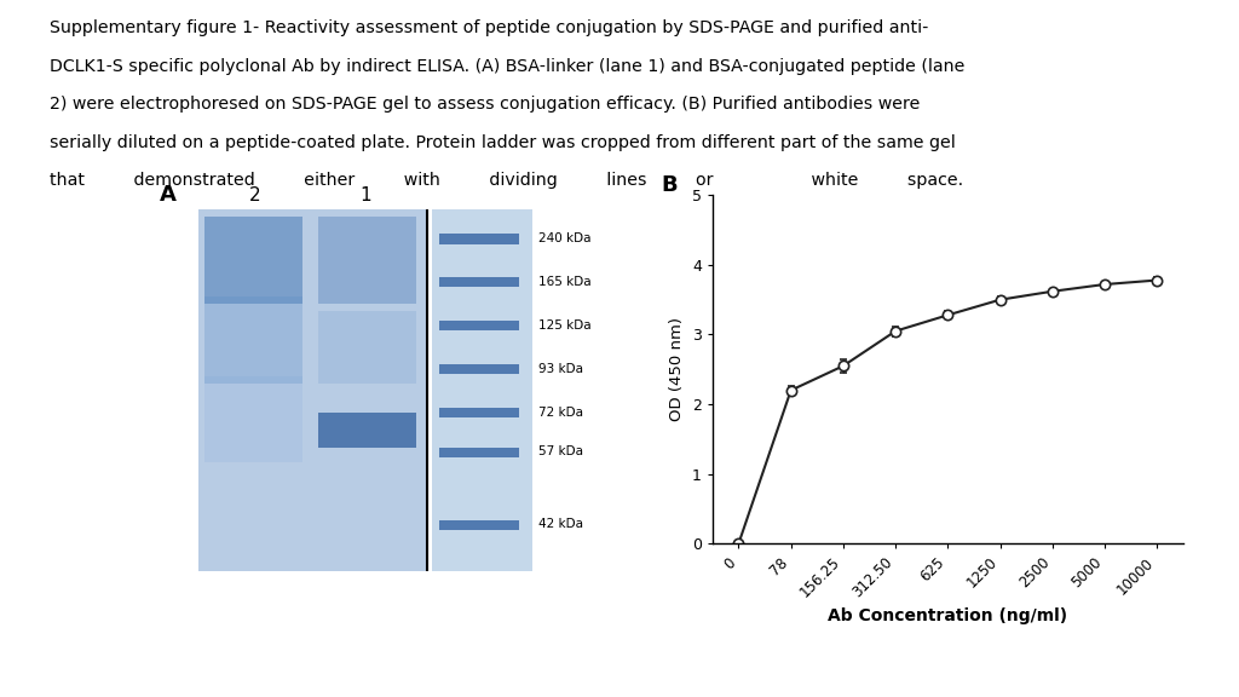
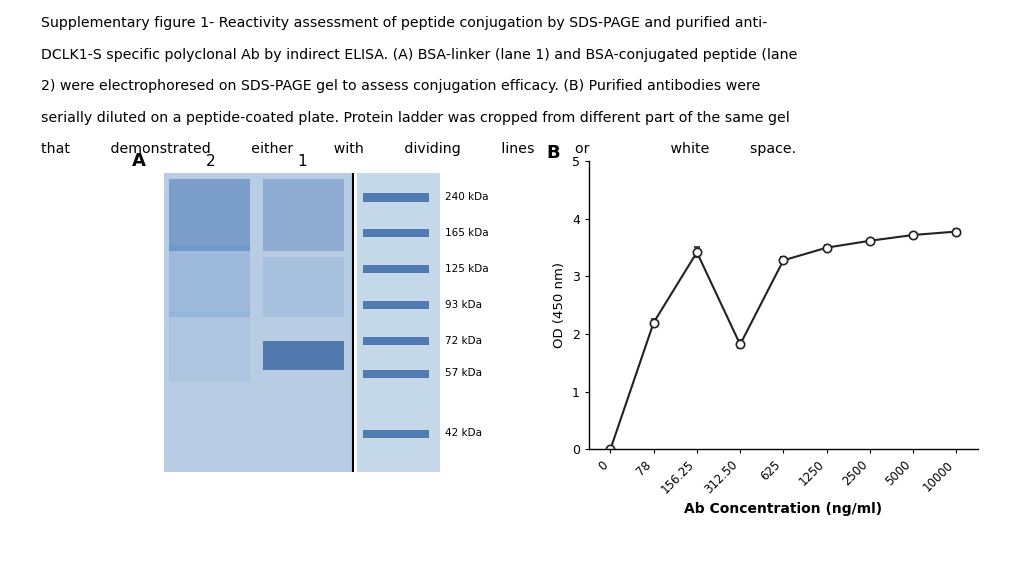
156.25: 2.55 -> 3.42
312.50: 3.05 -> 1.82
